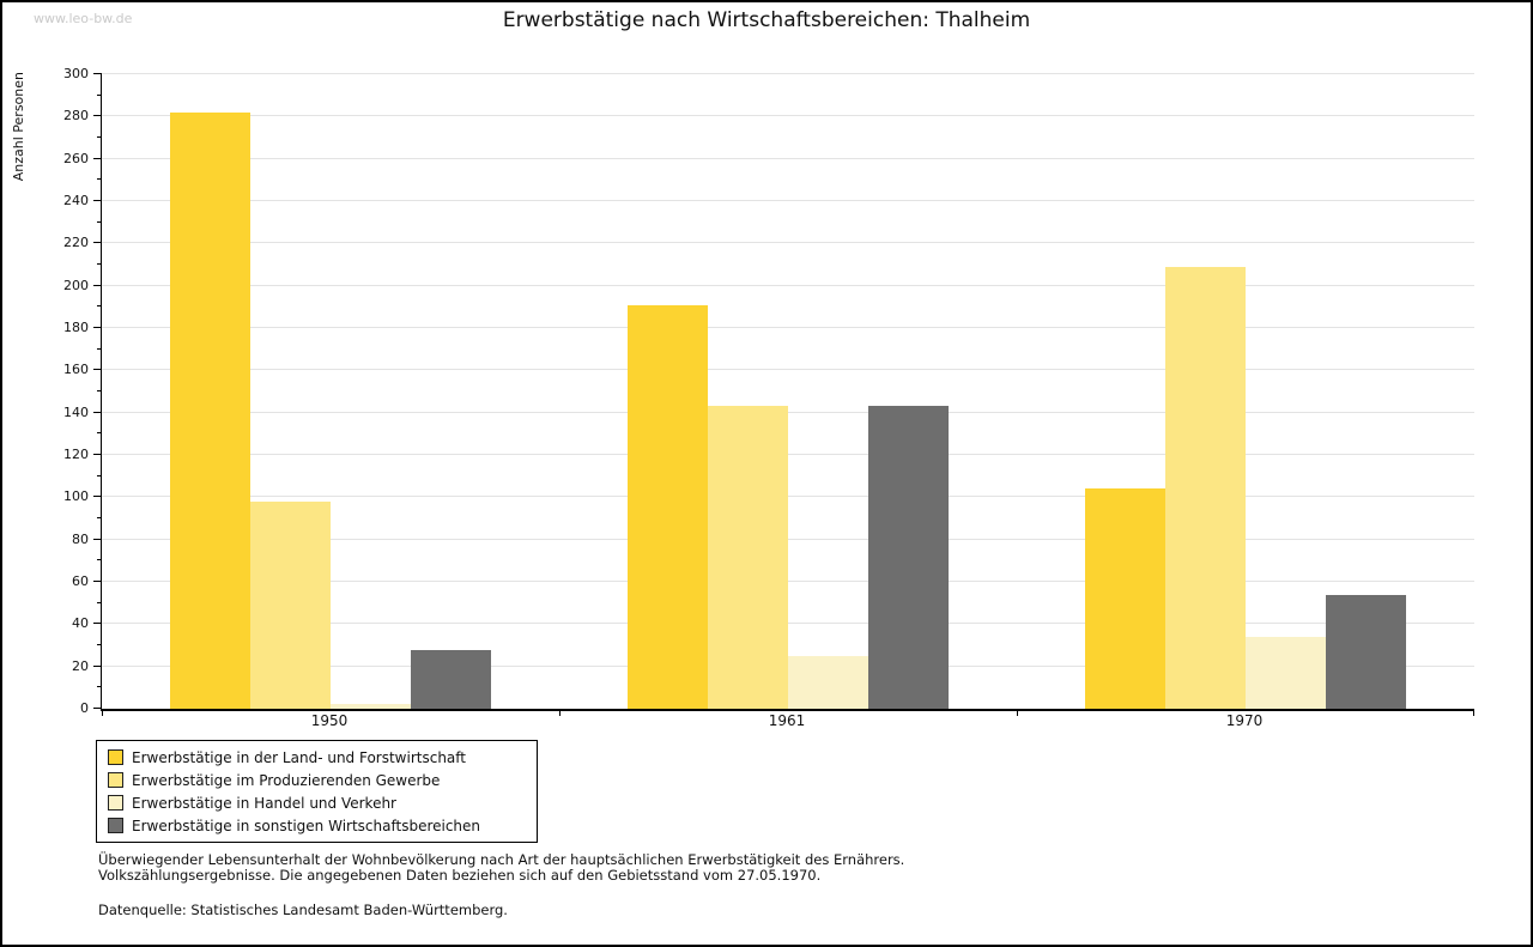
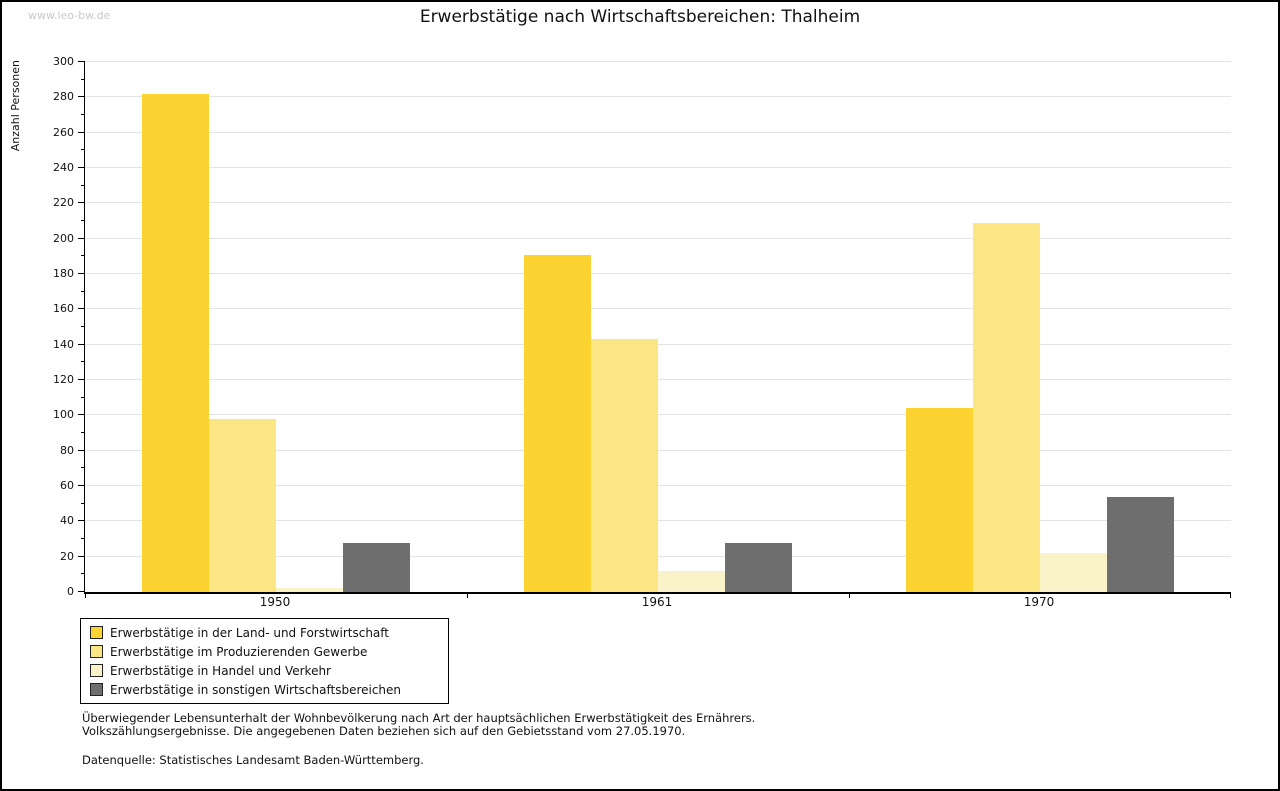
Erwerbstätige in Handel und Verkehr/1961: 25 -> 12
Erwerbstätige in sonstigen Wirtschaftsbereichen/1961: 143 -> 28
Erwerbstätige in Handel und Verkehr/1970: 34 -> 22
